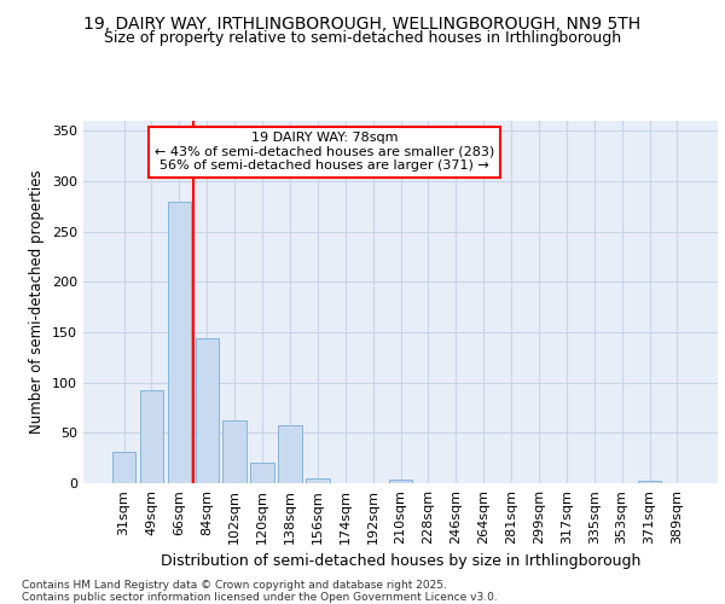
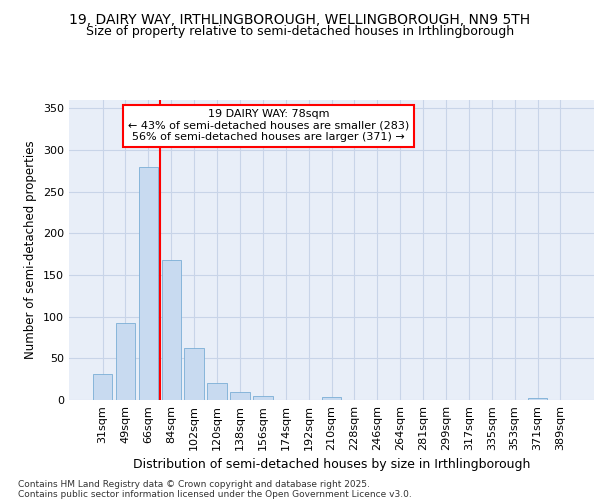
84sqm: 144 -> 168
138sqm: 58 -> 10
